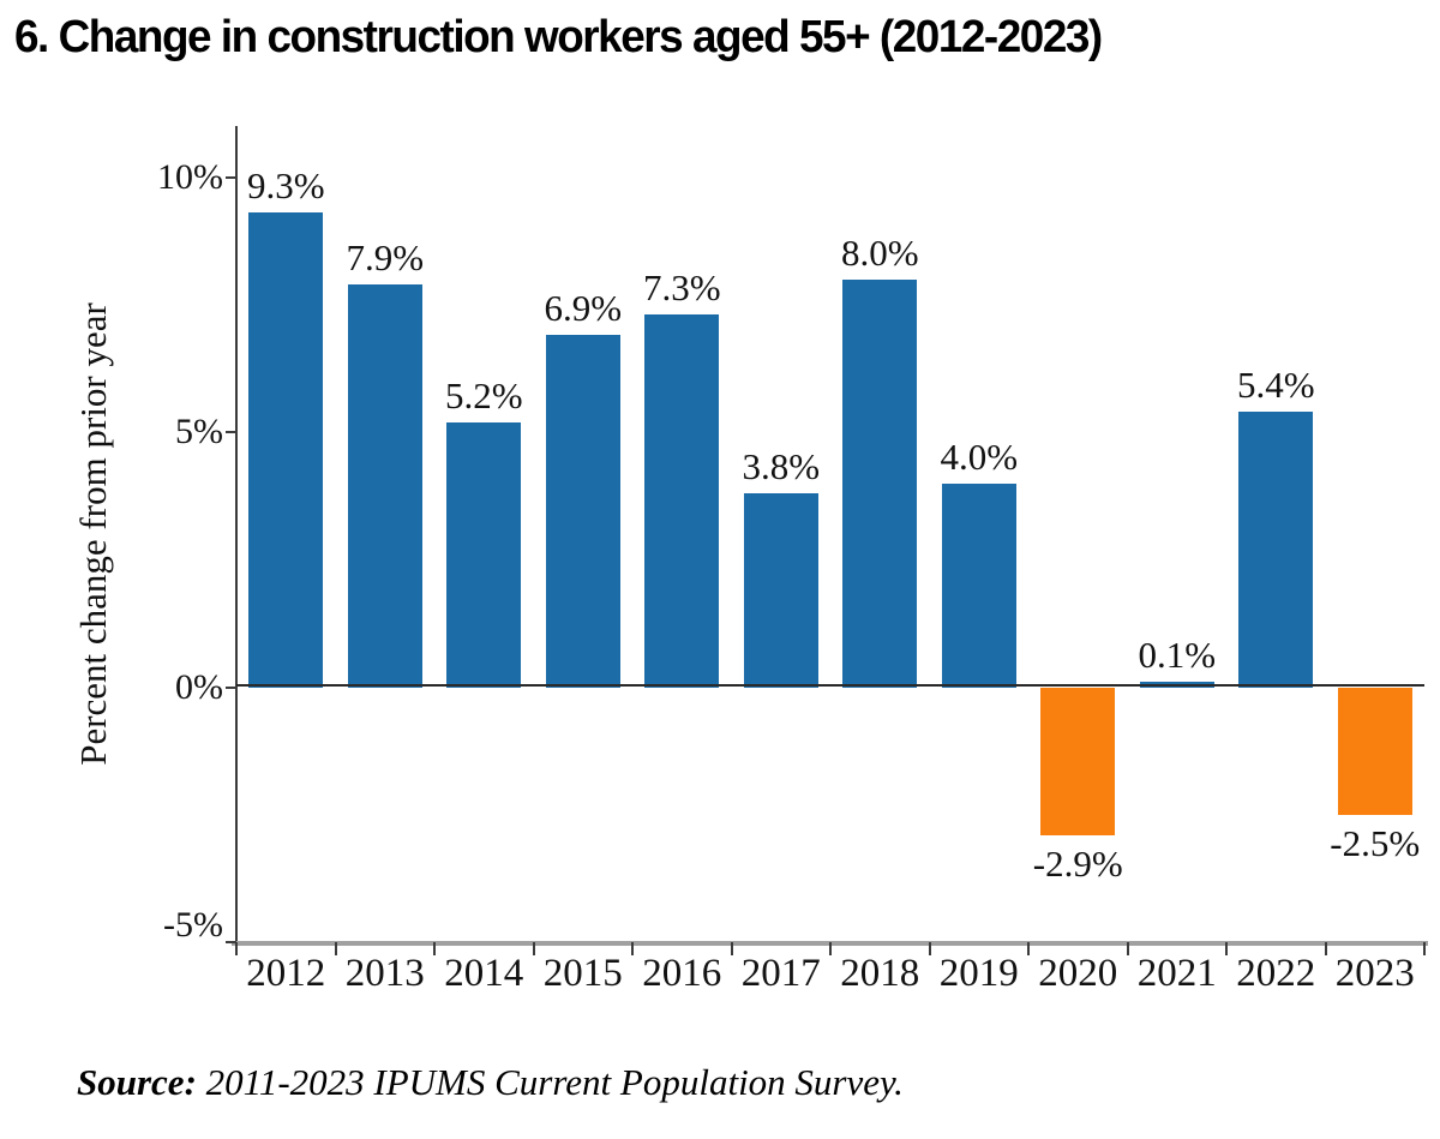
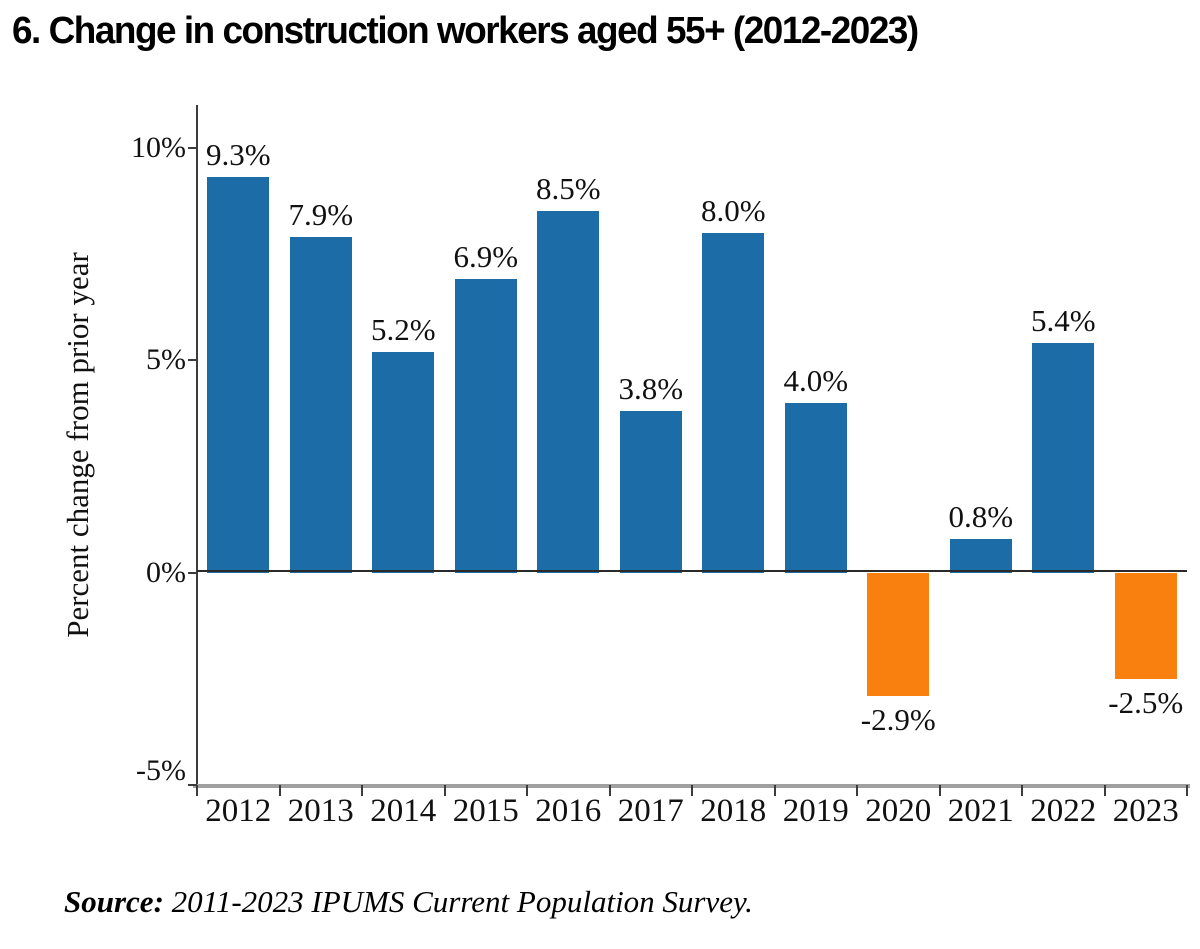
2016: 7.3% -> 8.5%
2021: 0.1% -> 0.8%
